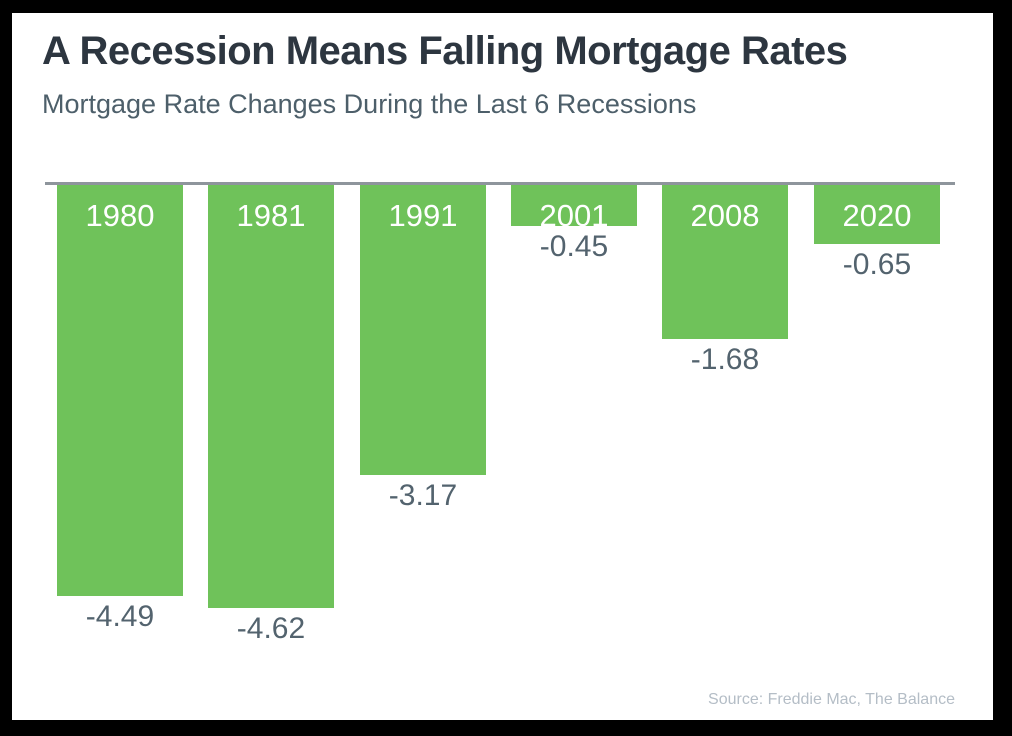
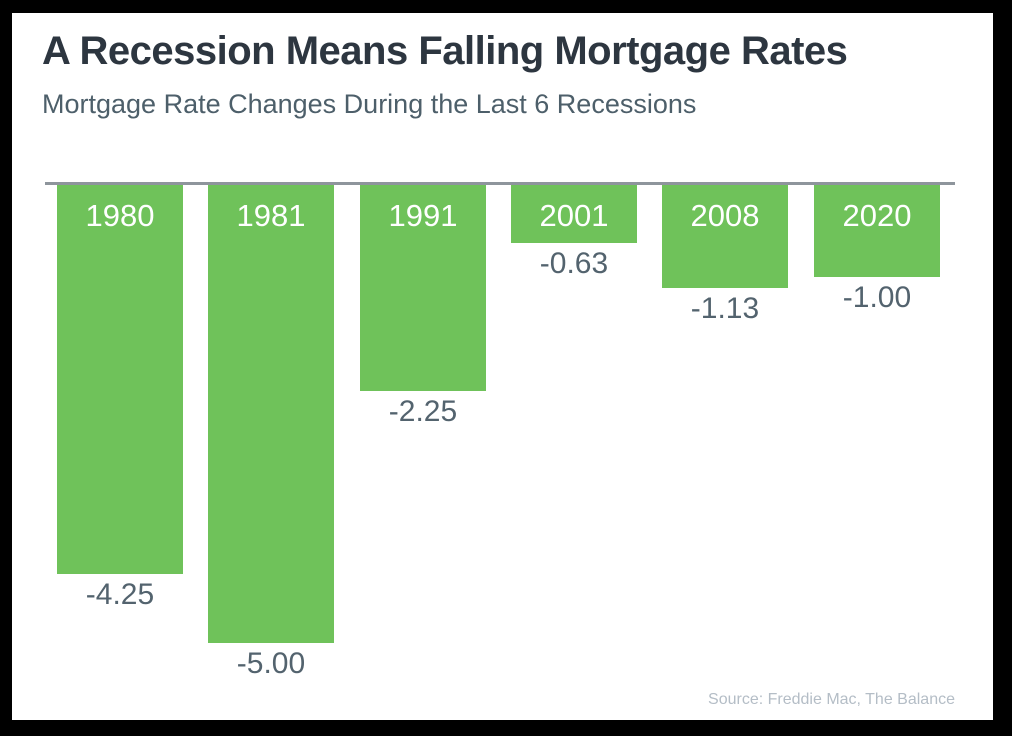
1980: -4.49 -> -4.25
1981: -4.62 -> -5.00
1991: -3.17 -> -2.25
2001: -0.45 -> -0.63
2008: -1.68 -> -1.13
2020: -0.65 -> -1.00
